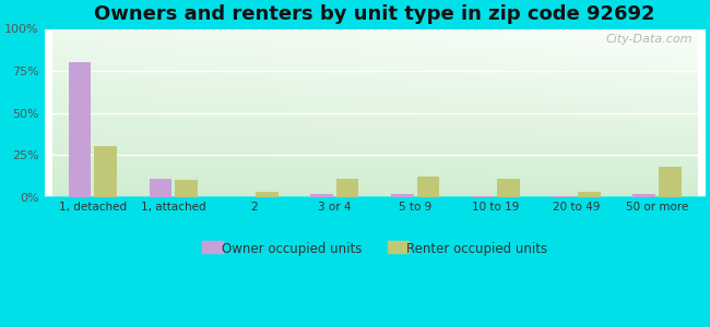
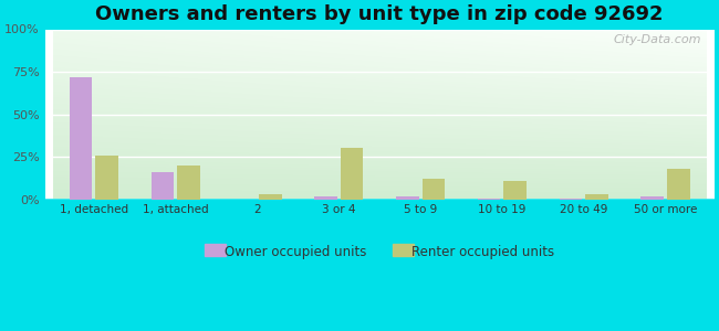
Owner occupied units/1, detached: 80% -> 72%
Renter occupied units/1, detached: 30% -> 26%
Owner occupied units/1, attached: 11% -> 16%
Renter occupied units/1, attached: 10% -> 20%
Renter occupied units/3 or 4: 11% -> 30%
